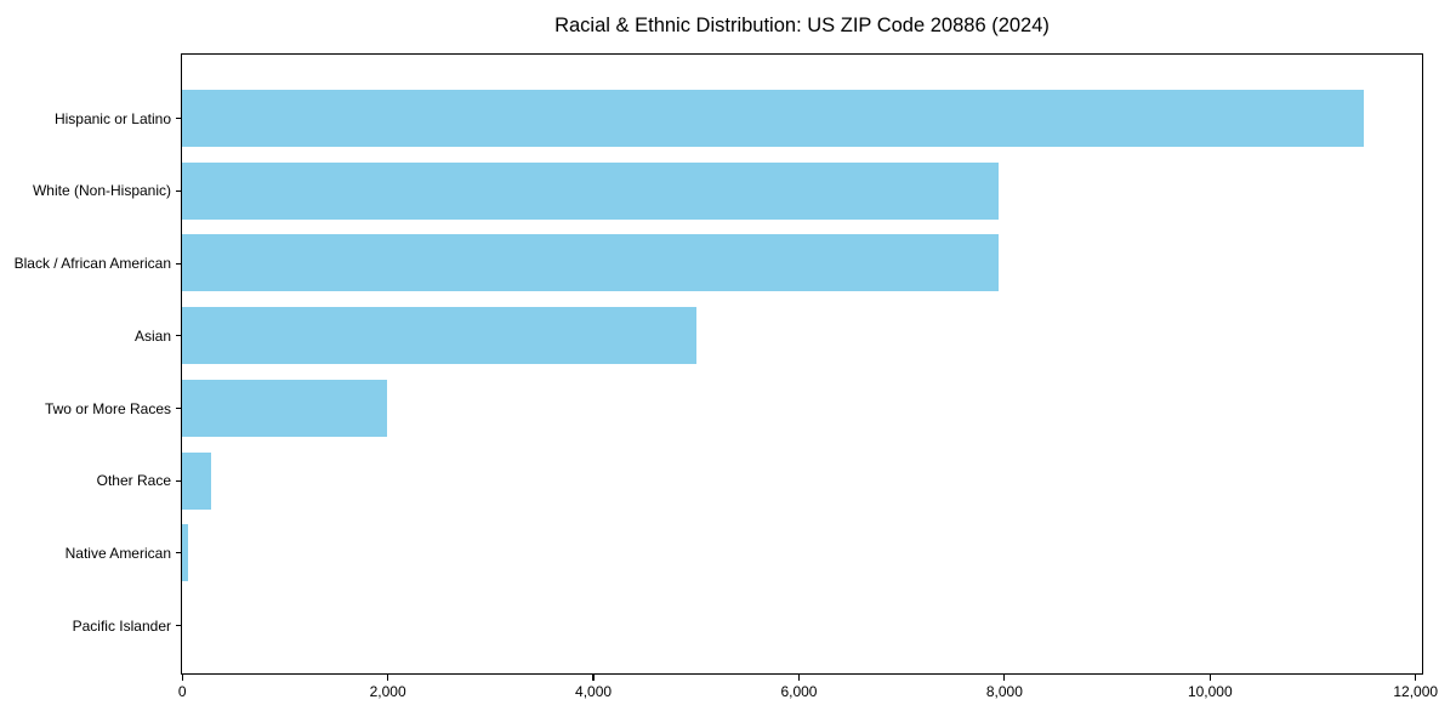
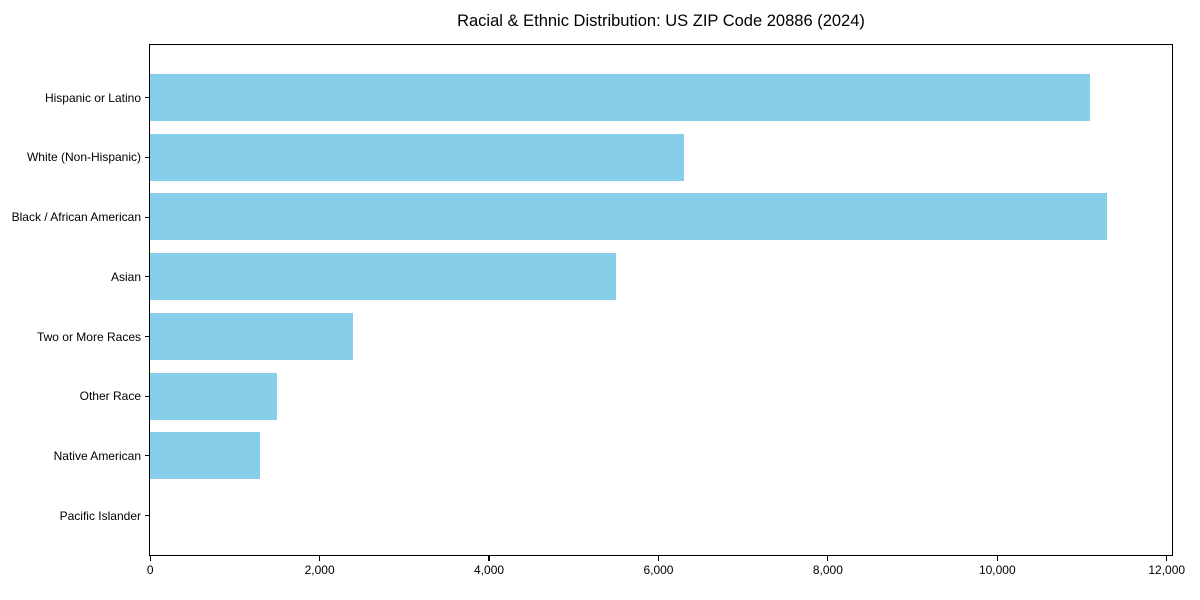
Hispanic or Latino: 11500 -> 11100
White (Non-Hispanic): 8000 -> 6300
Black / African American: 8000 -> 11300
Asian: 5000 -> 5500
Two or More Races: 2000 -> 2400
Other Race: 300 -> 1500
Native American: 100 -> 1300
